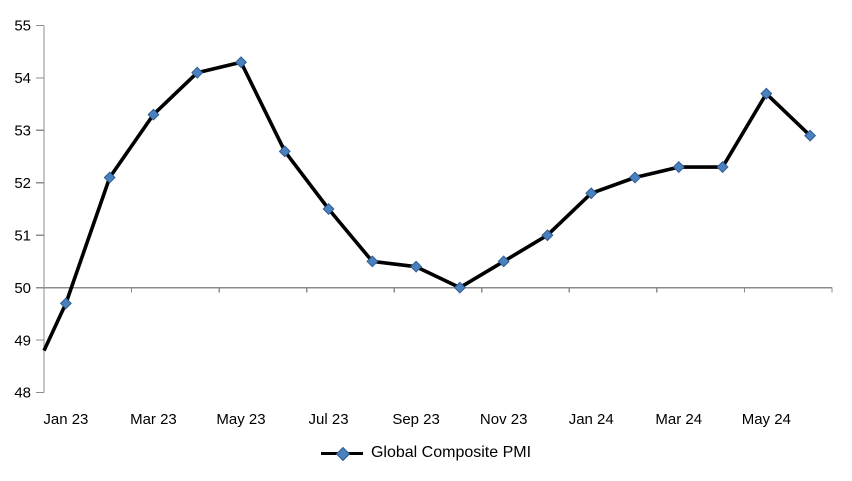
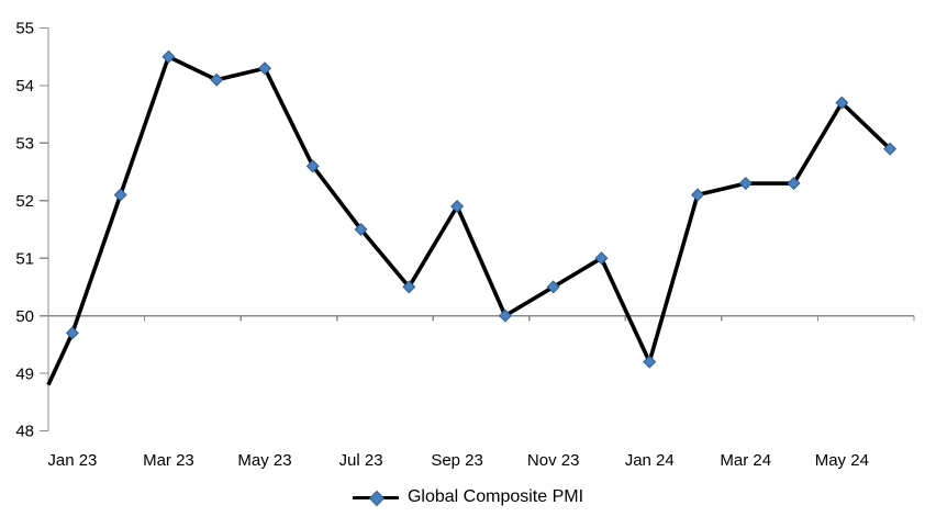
Mar 23: 53.3 -> 54.5
Sep 23: 50.4 -> 51.9
Jan 24: 51.8 -> 49.2
